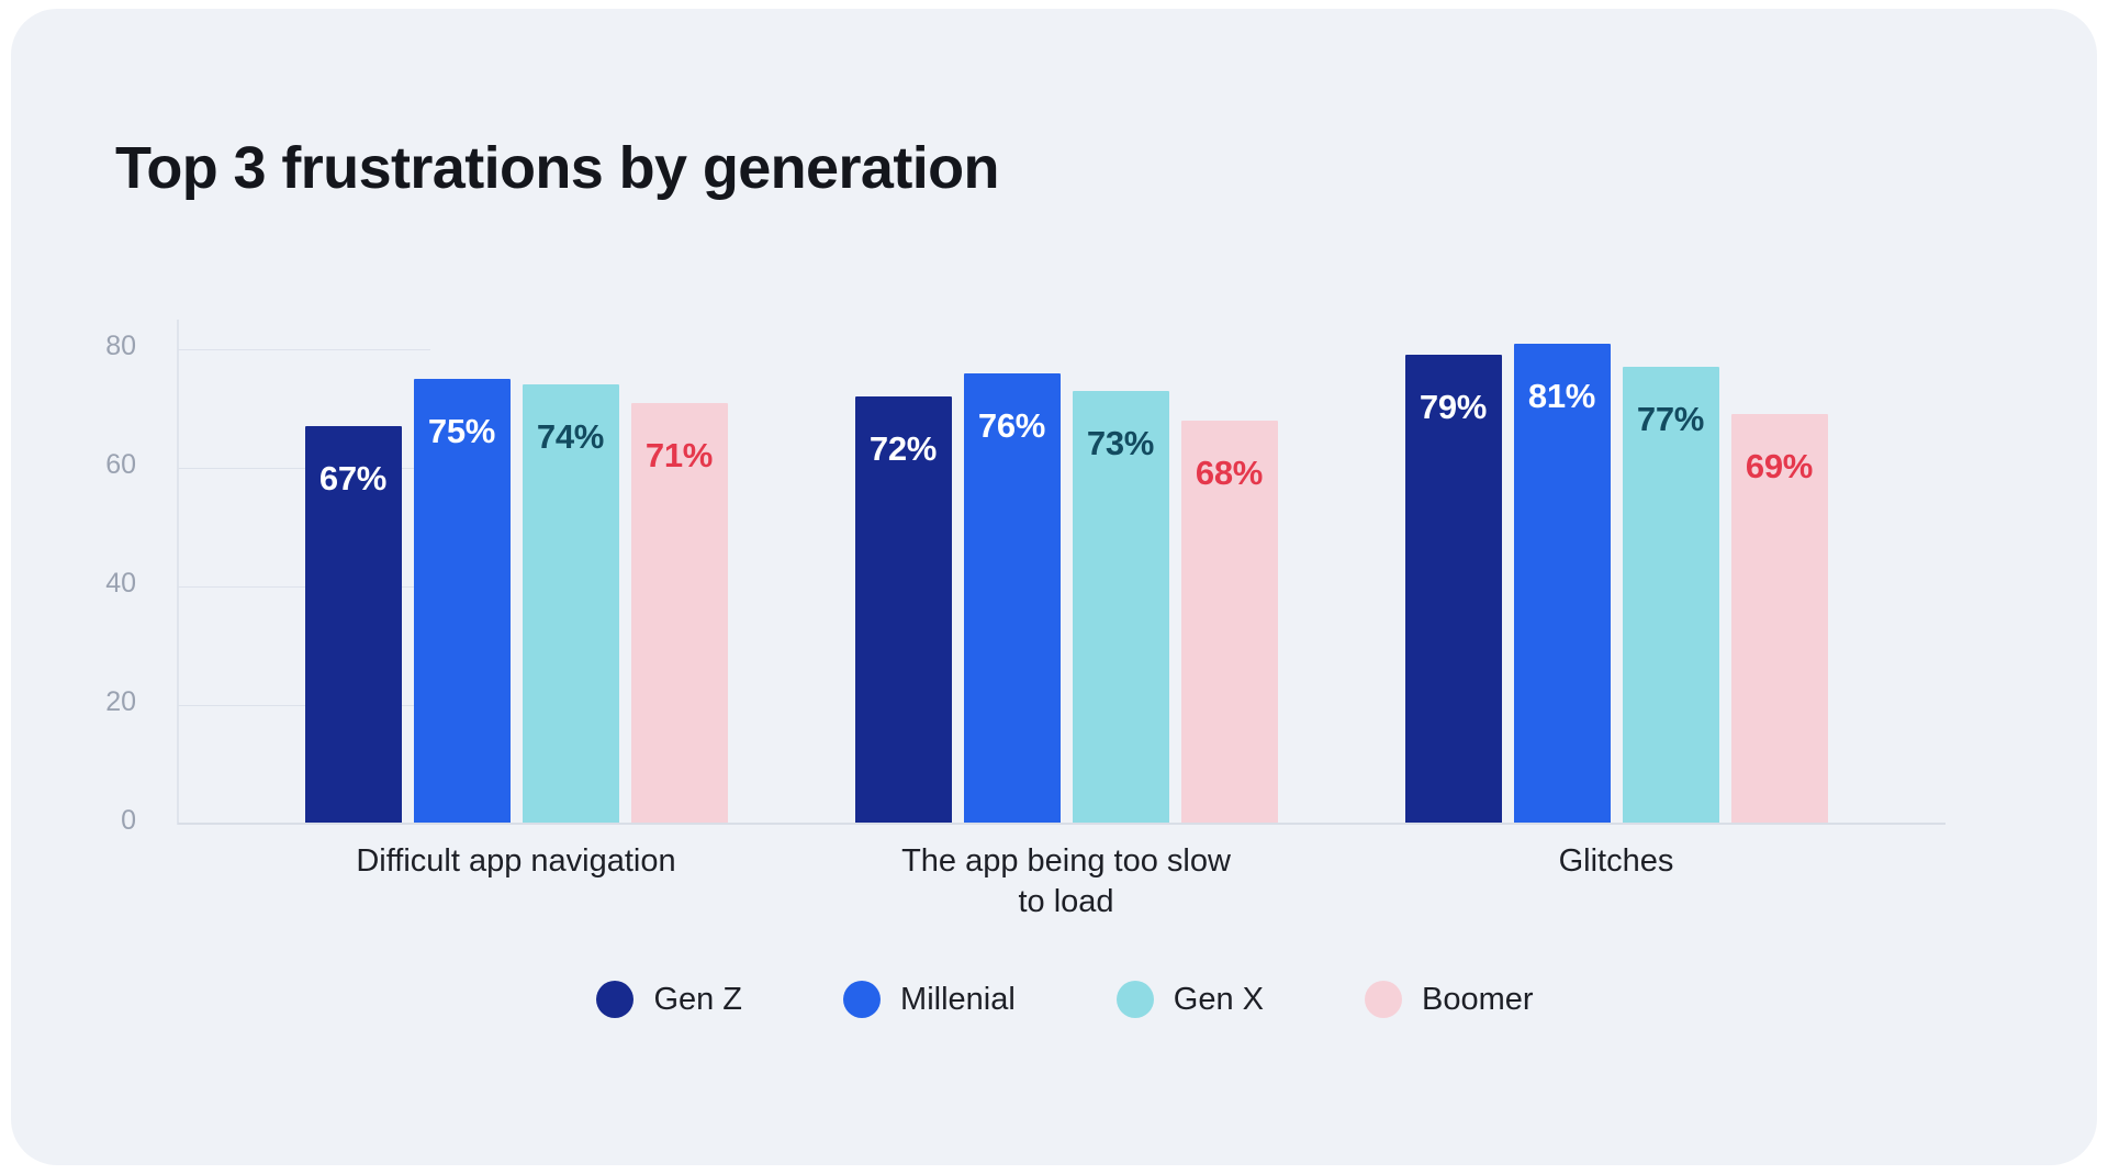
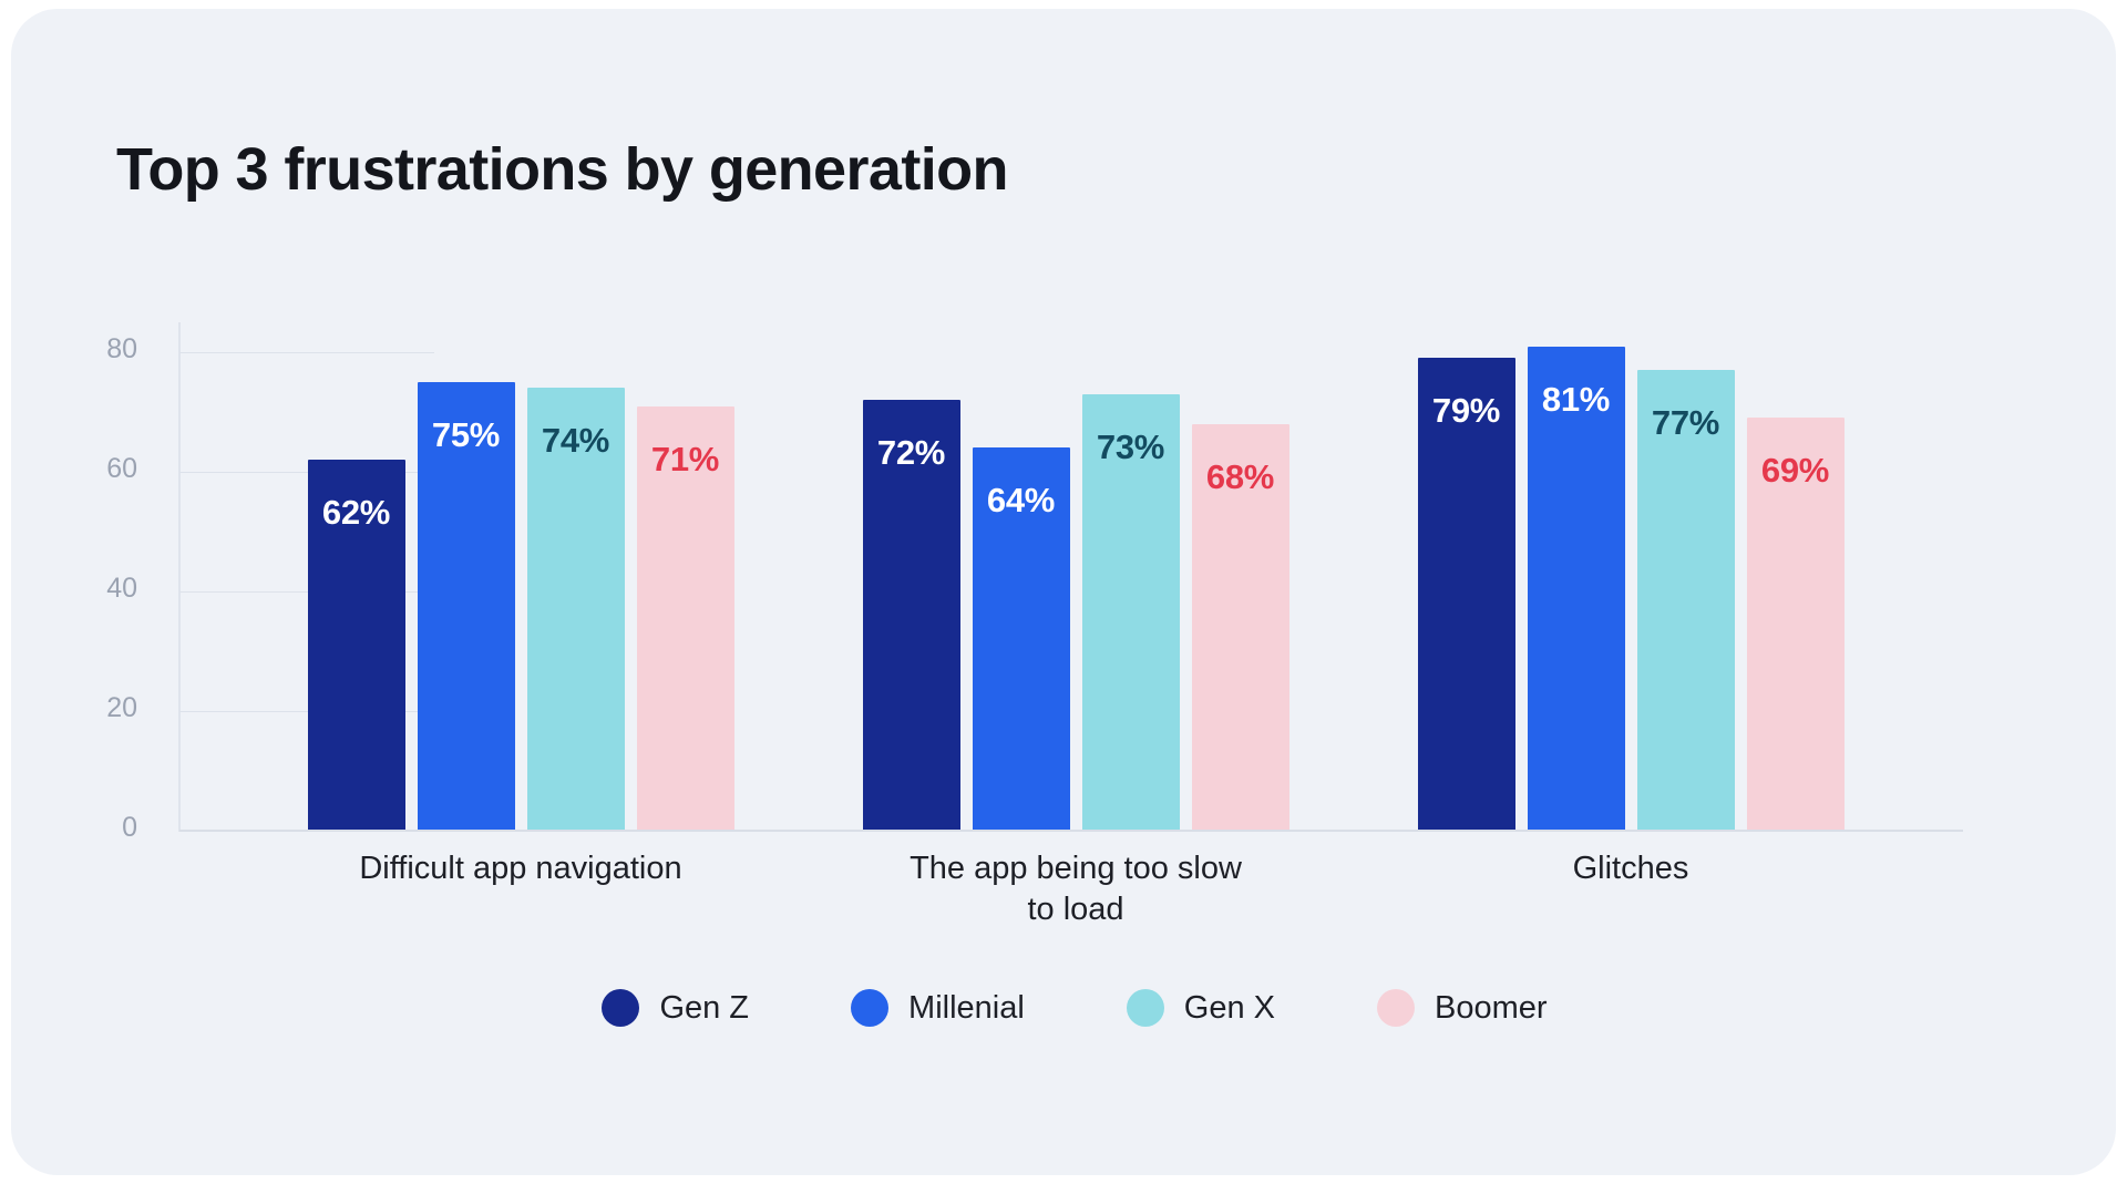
Gen Z/Difficult app navigation: 67% -> 62%
Millenial/The app being too slow to load: 76% -> 64%
